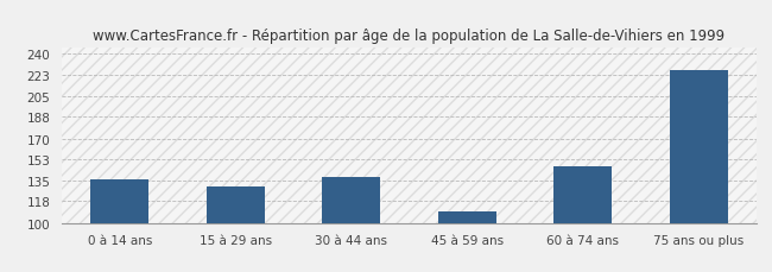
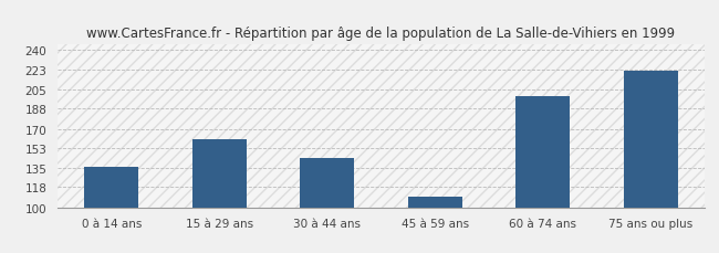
15 à 29 ans: 130 -> 161
30 à 44 ans: 138 -> 144
60 à 74 ans: 147 -> 199
75 ans ou plus: 227 -> 222
